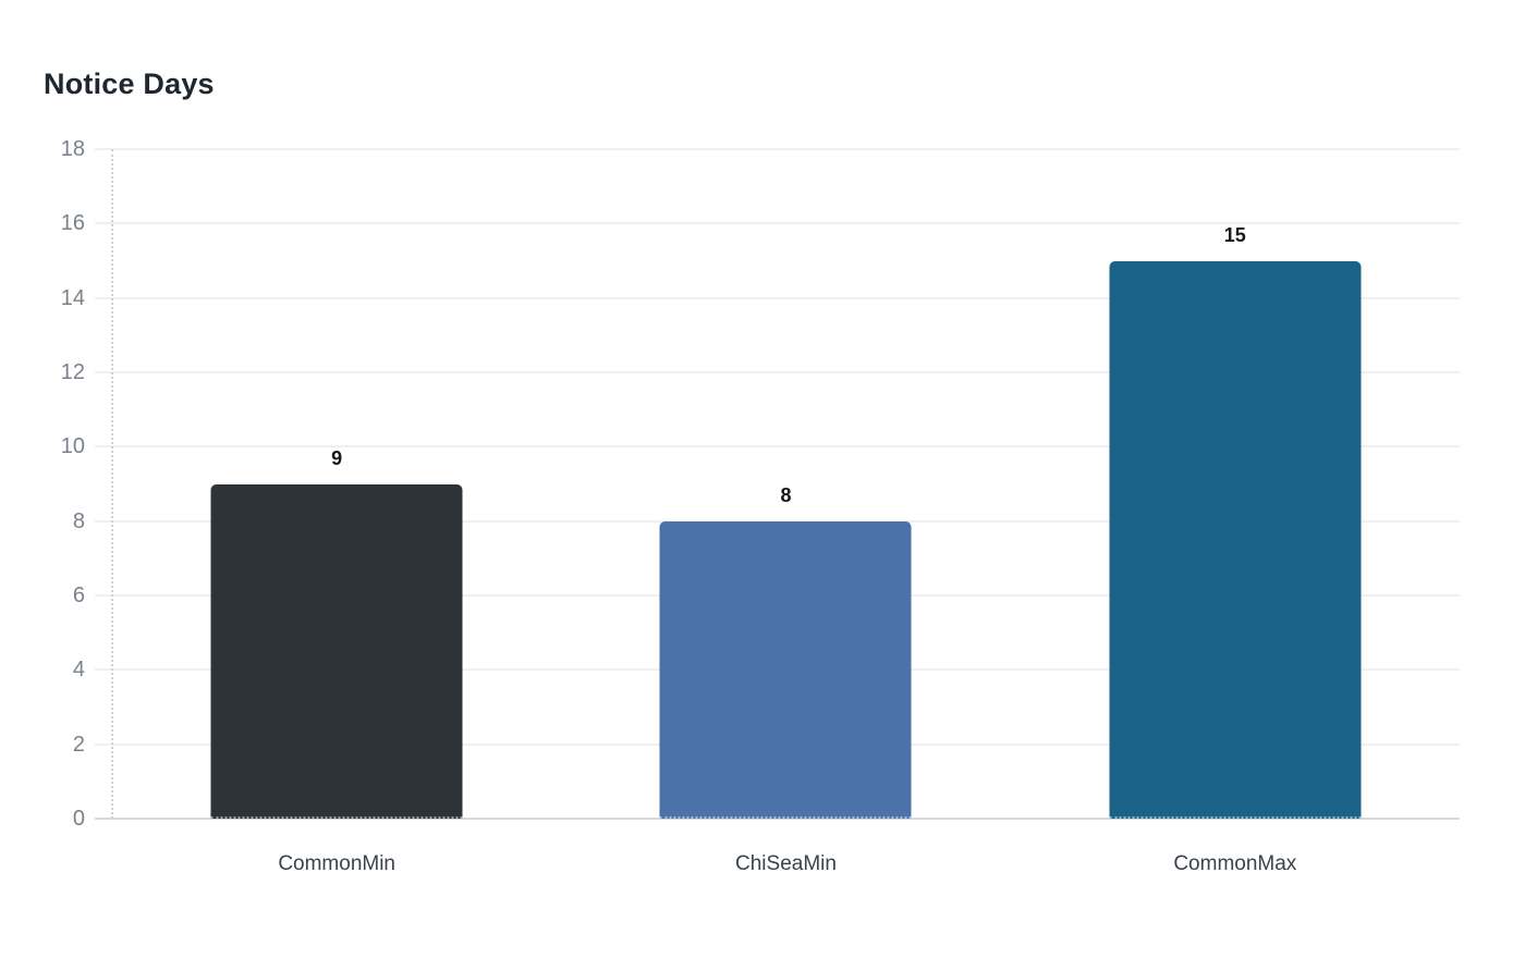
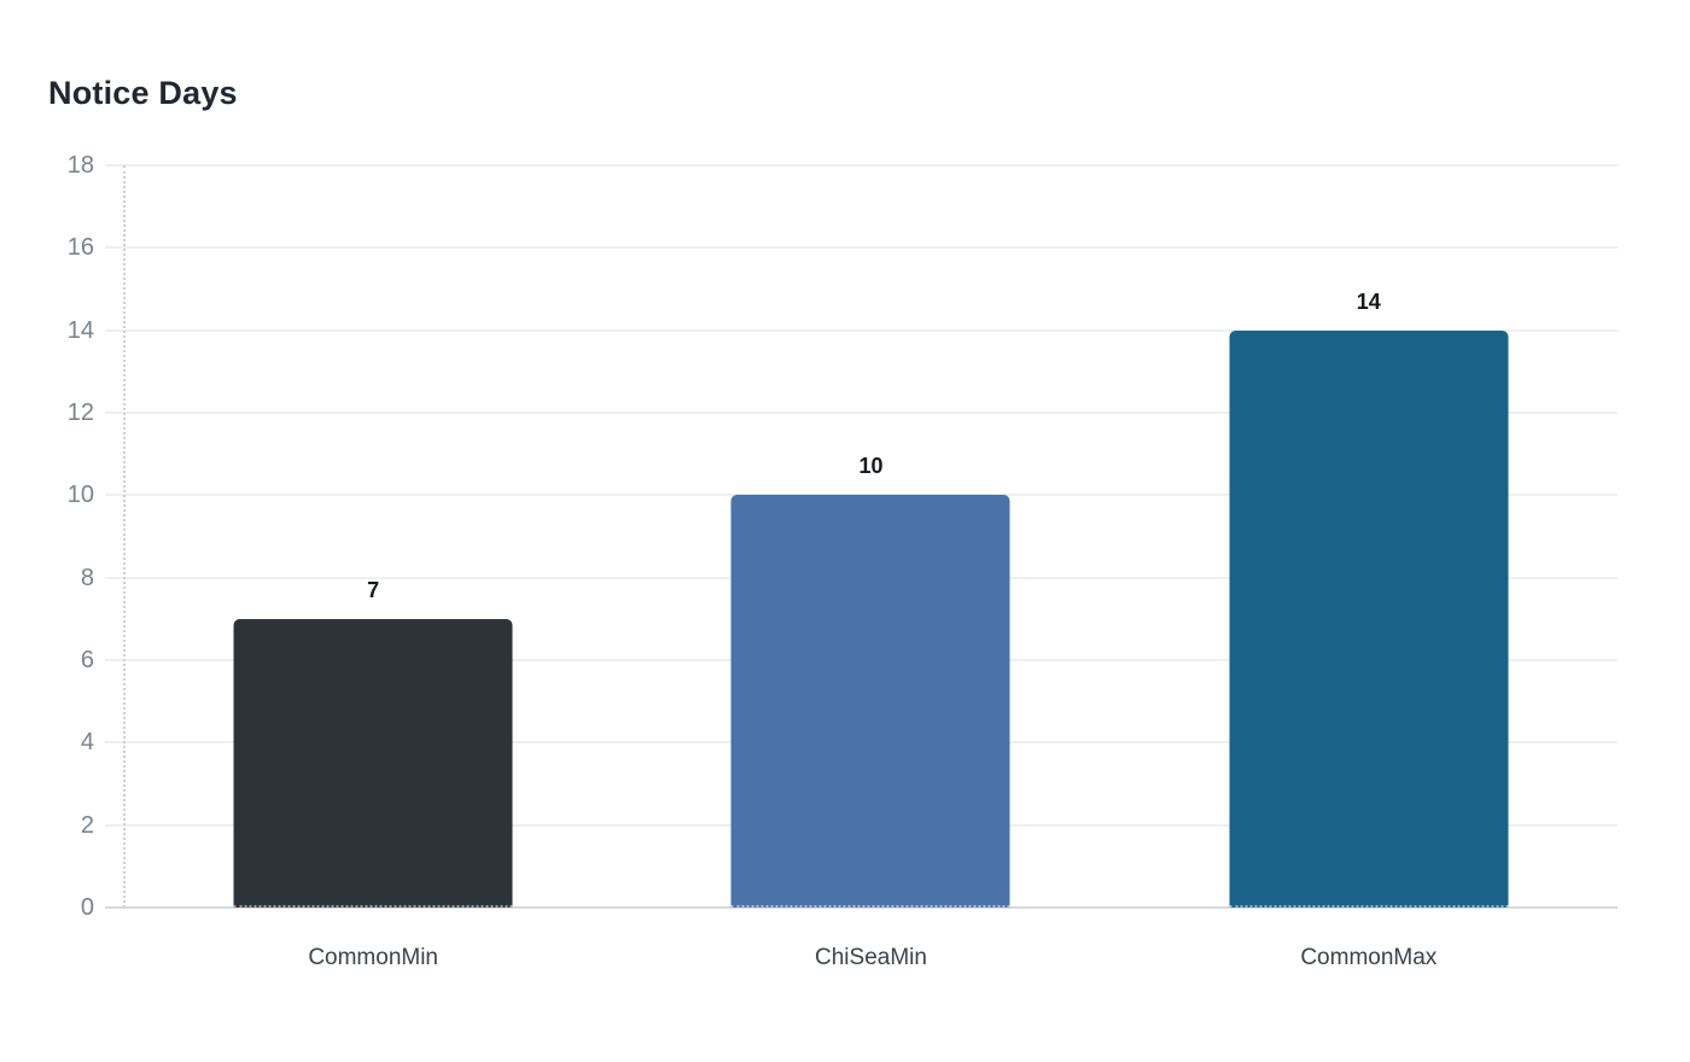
CommonMin: 9 -> 7
ChiSeaMin: 8 -> 10
CommonMax: 15 -> 14
